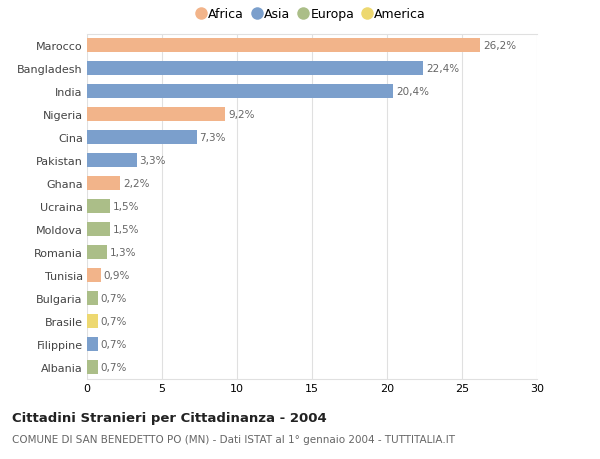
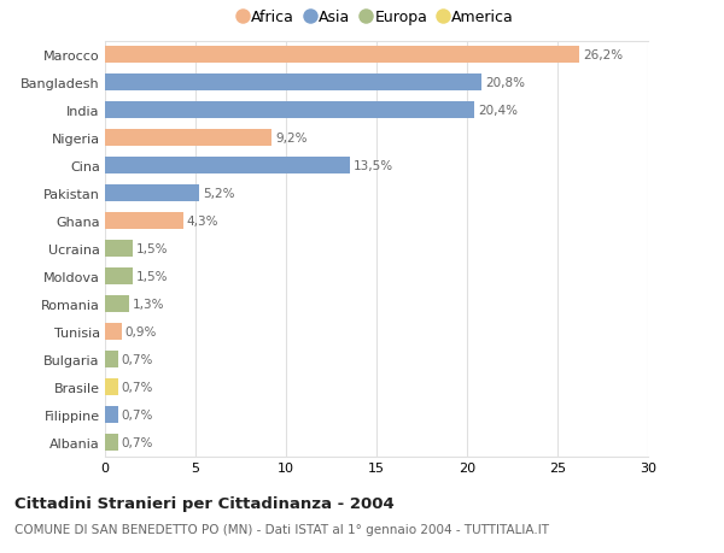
Bangladesh: 22,4% -> 20,8%
Cina: 7,3% -> 13,5%
Pakistan: 3,3% -> 5,2%
Ghana: 2,2% -> 4,3%
